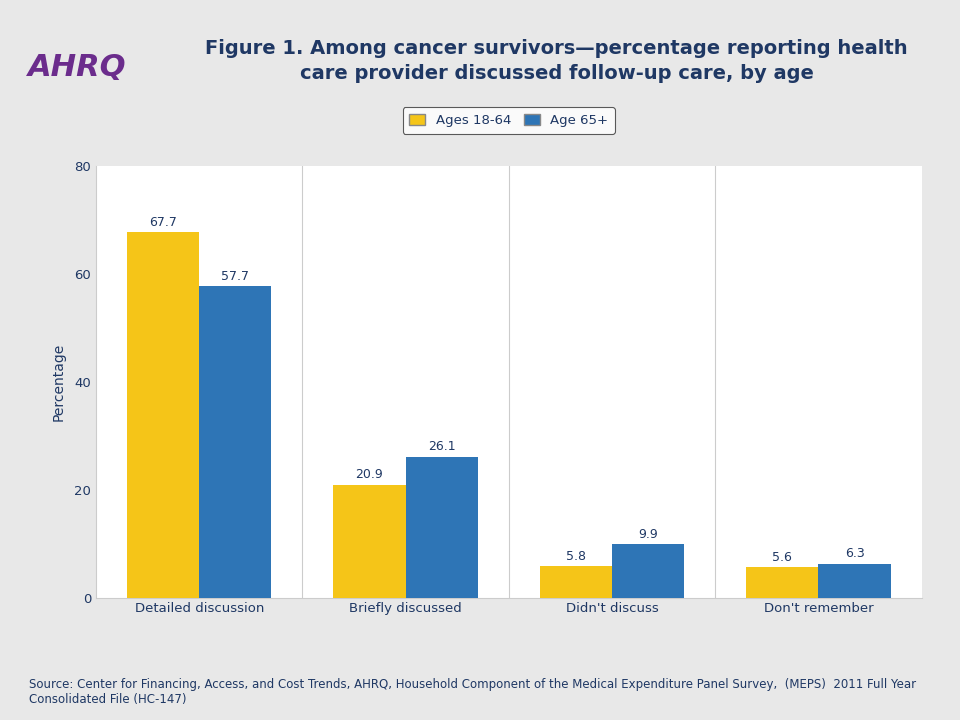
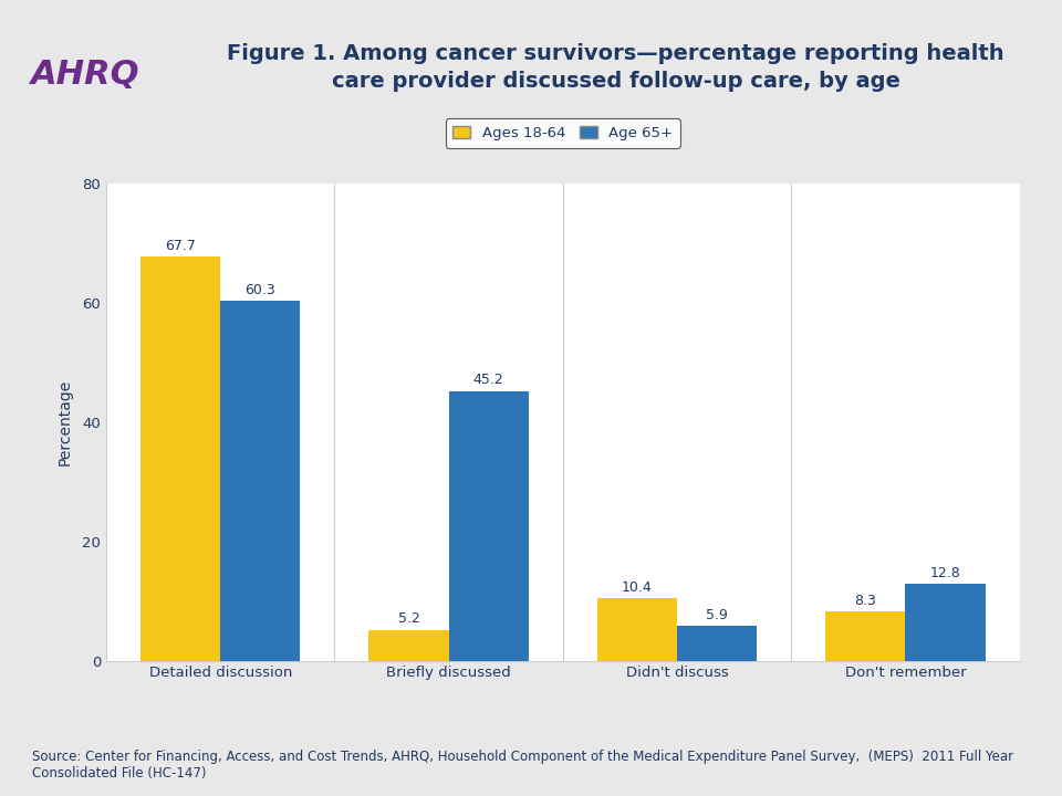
Age 65+/Detailed discussion: 57.7 -> 60.3
Ages 18-64/Briefly discussed: 20.9 -> 5.2
Age 65+/Briefly discussed: 26.1 -> 45.2
Ages 18-64/Didn't discuss: 5.8 -> 10.4
Age 65+/Didn't discuss: 9.9 -> 5.9
Ages 18-64/Don't remember: 5.6 -> 8.3
Age 65+/Don't remember: 6.3 -> 12.8
